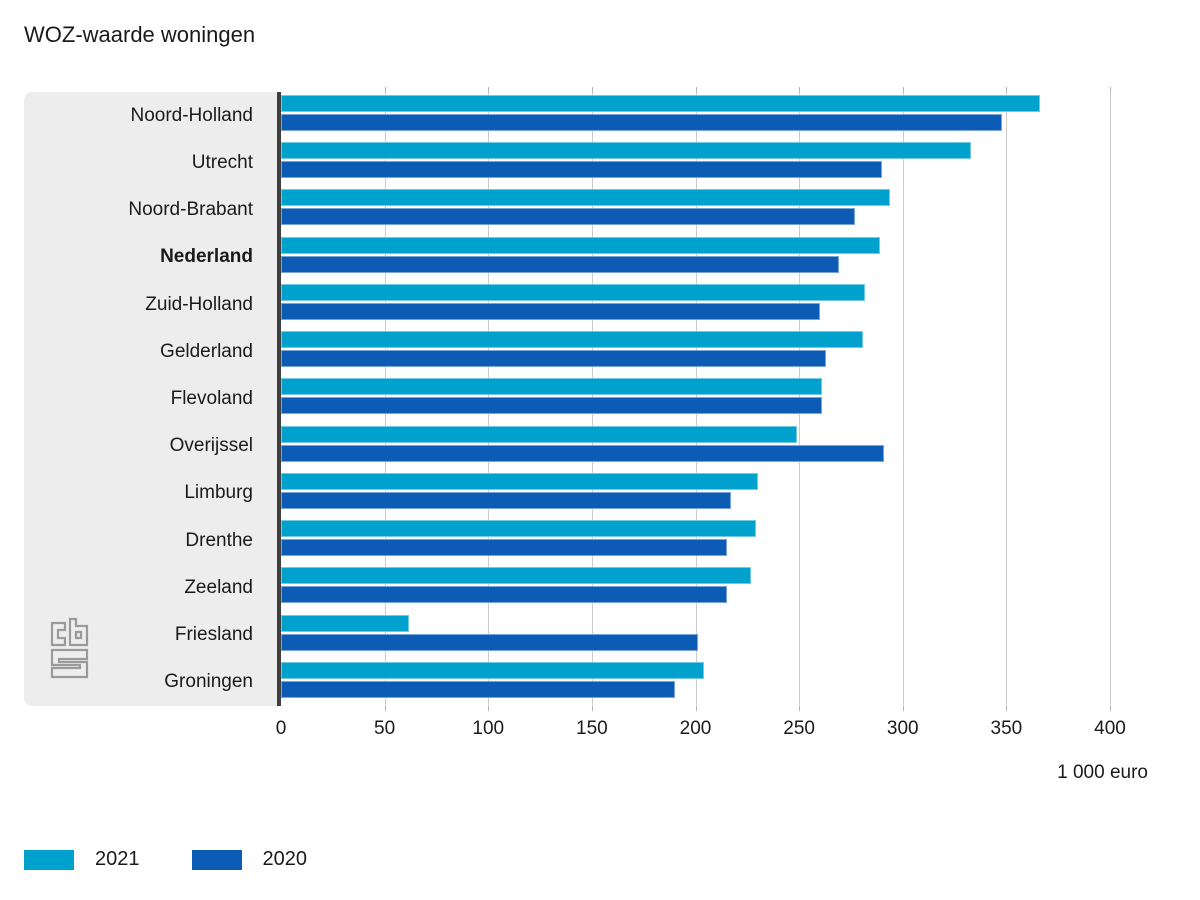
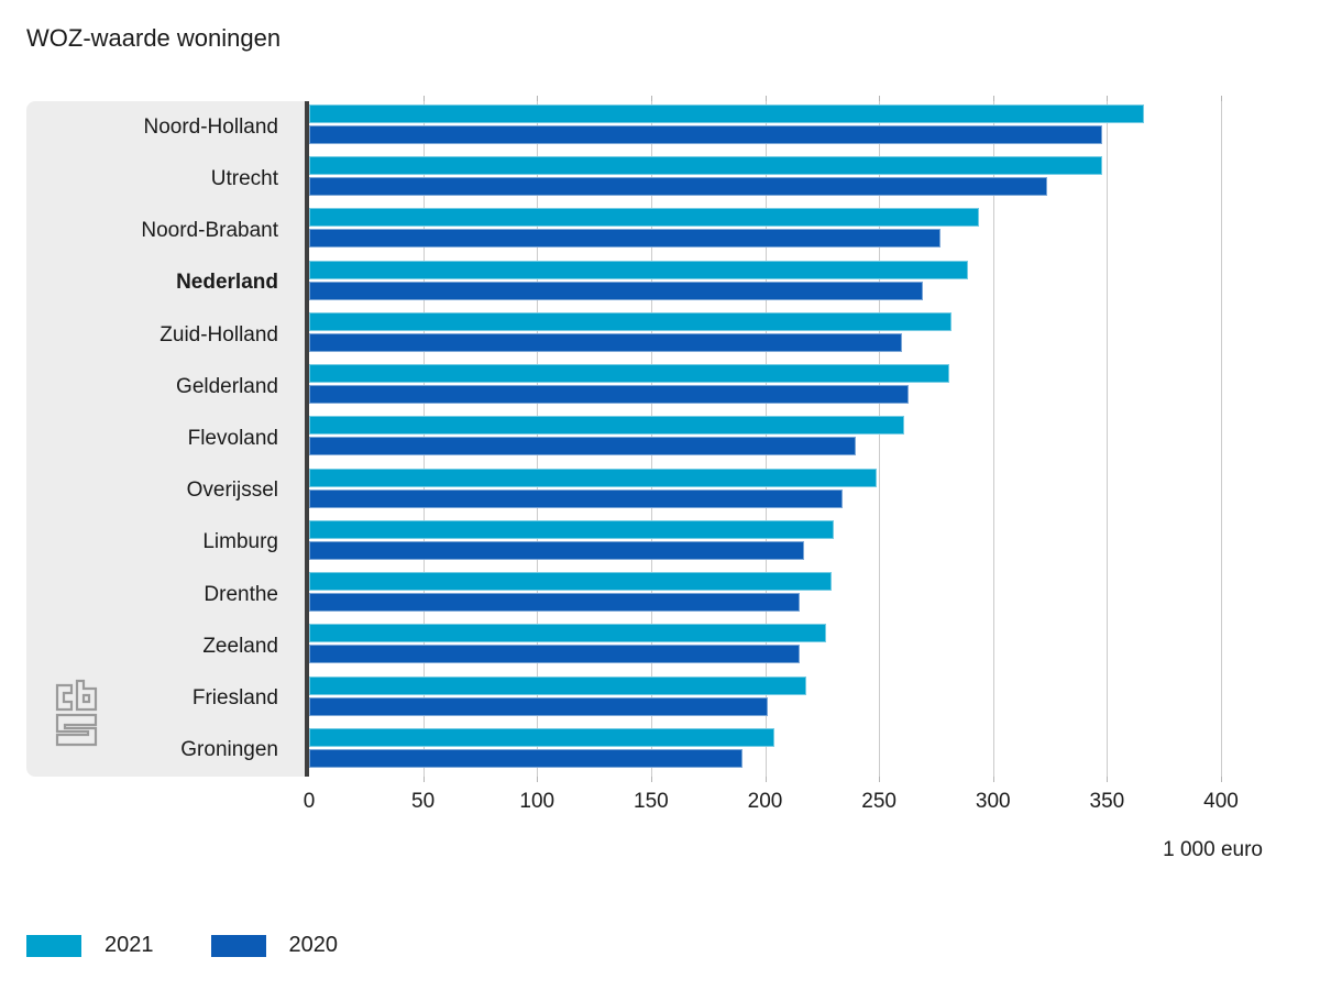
2021/Utrecht: 333 -> 348
2020/Utrecht: 290 -> 324
2020/Flevoland: 261 -> 240
2020/Overijssel: 291 -> 234
2021/Friesland: 62 -> 218
